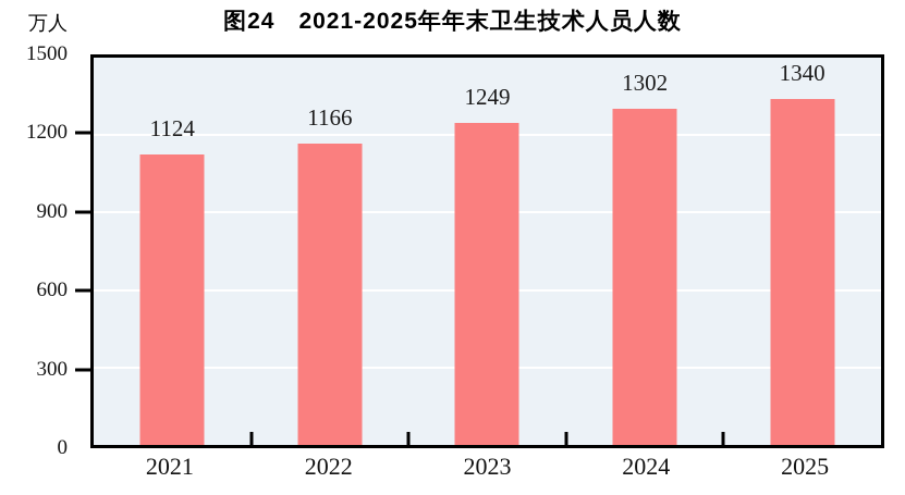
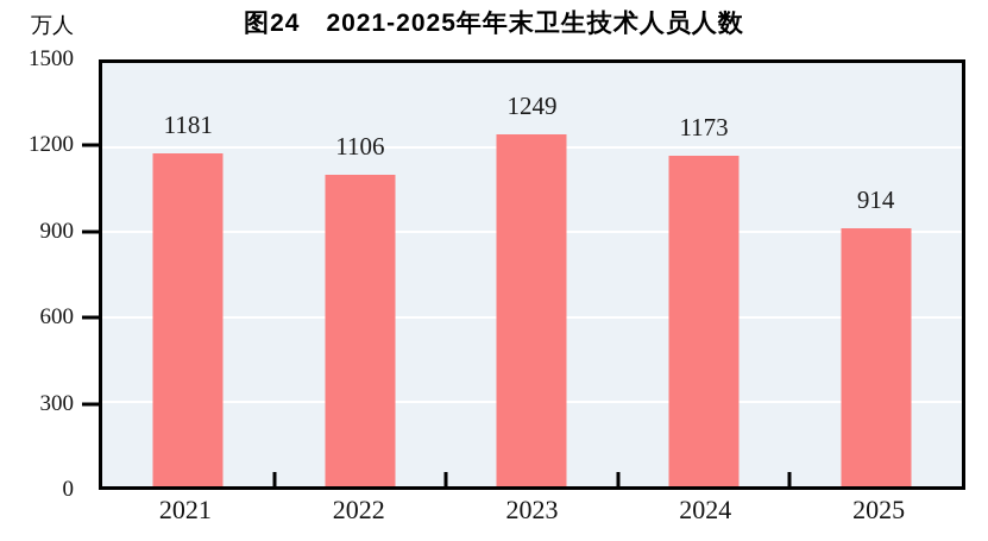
2021: 1124 -> 1181
2022: 1166 -> 1106
2024: 1302 -> 1173
2025: 1340 -> 914
